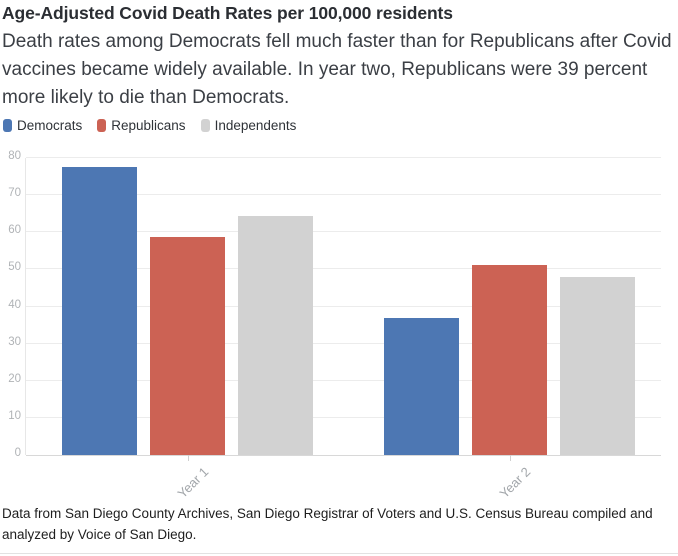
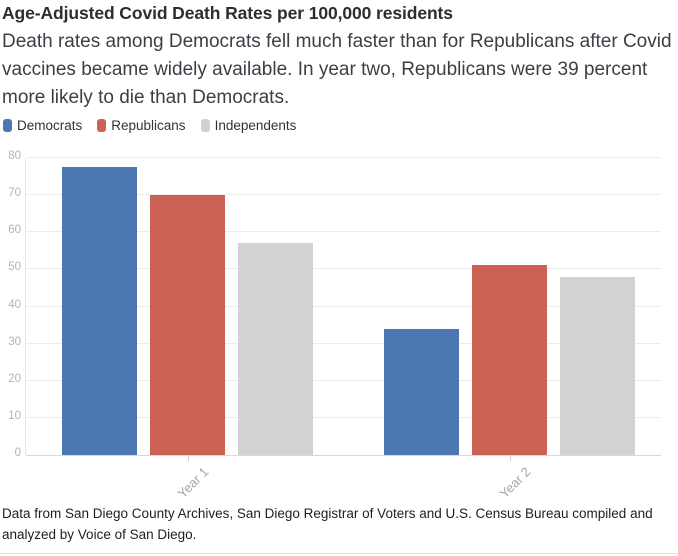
Republicans/Year 1: 59 -> 70
Independents/Year 1: 64 -> 57
Democrats/Year 2: 37 -> 34
